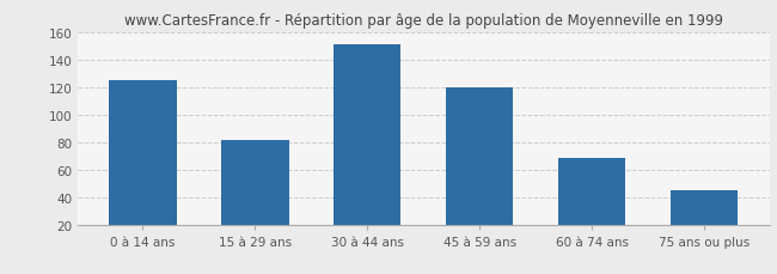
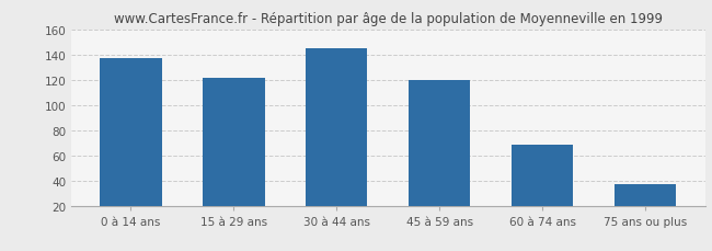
0 à 14 ans: 125 -> 137
15 à 29 ans: 81 -> 121
30 à 44 ans: 151 -> 145
75 ans ou plus: 45 -> 37
